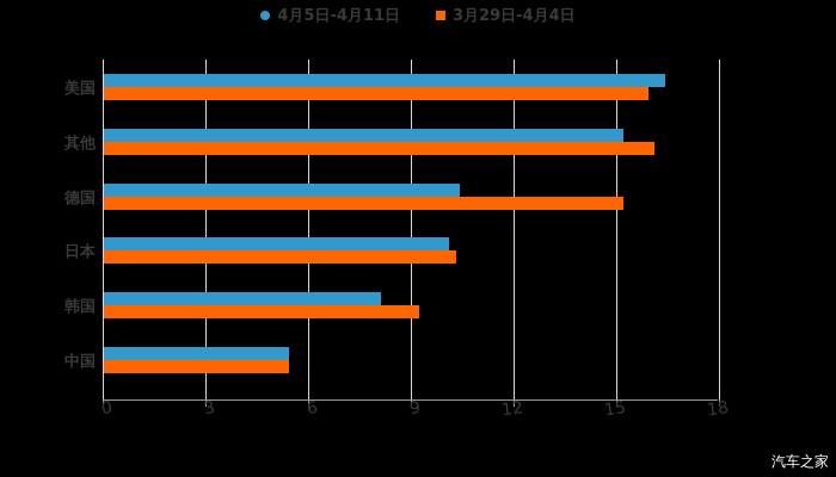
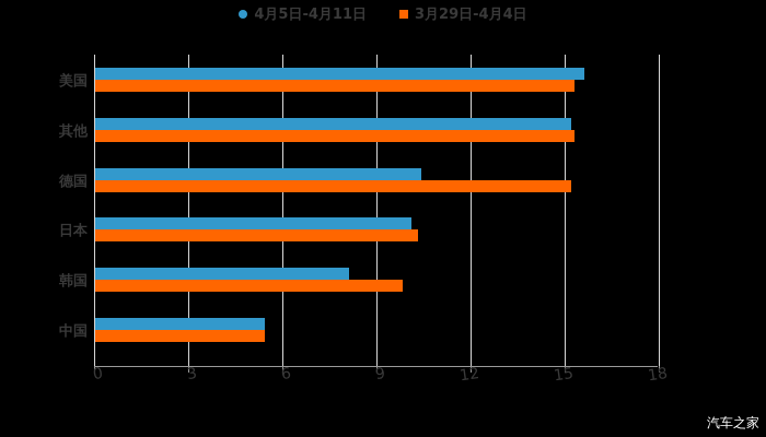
4月5日-4月11日/美国: 16.4 -> 15.6
3月29日-4月4日/美国: 15.9 -> 15.3
3月29日-4月4日/其他: 16.1 -> 15.3
3月29日-4月4日/韩国: 9.2 -> 9.8
